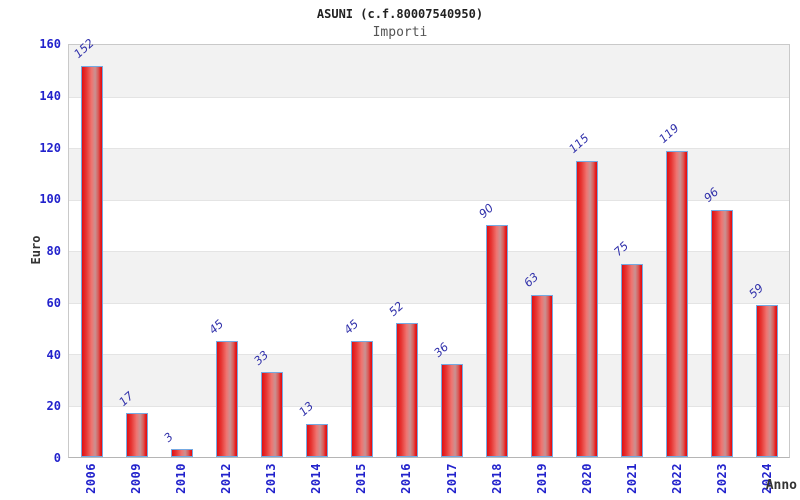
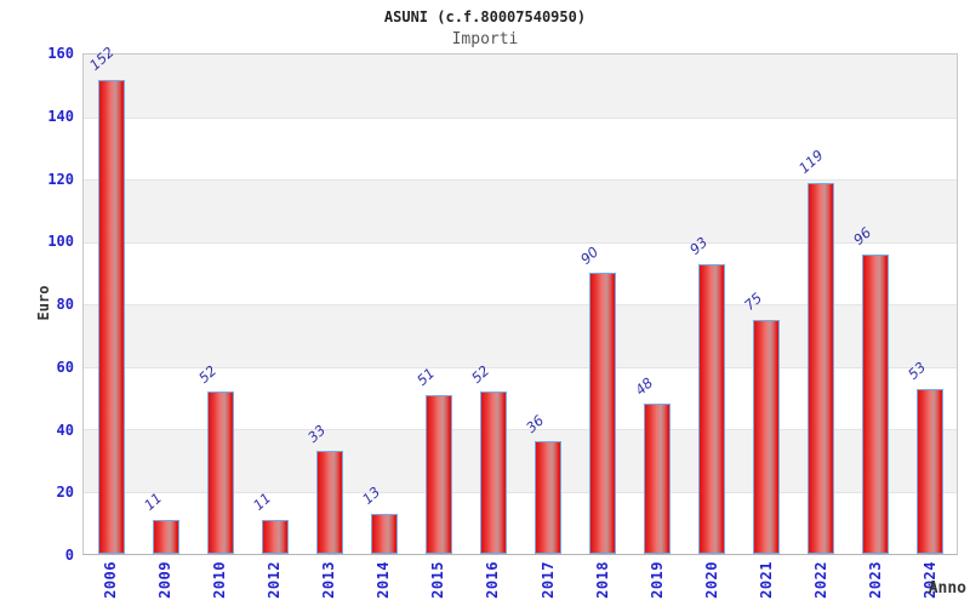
2009: 17 -> 11
2010: 3 -> 52
2012: 45 -> 11
2015: 45 -> 51
2019: 63 -> 48
2020: 115 -> 93
2024: 59 -> 53
